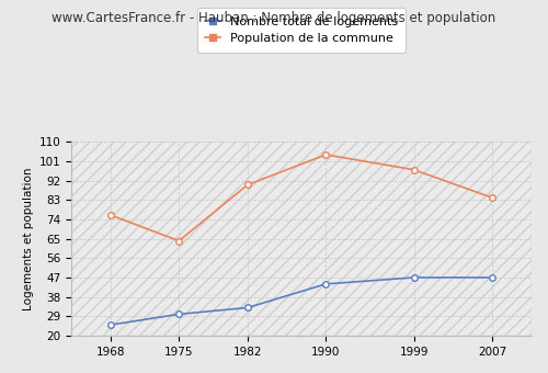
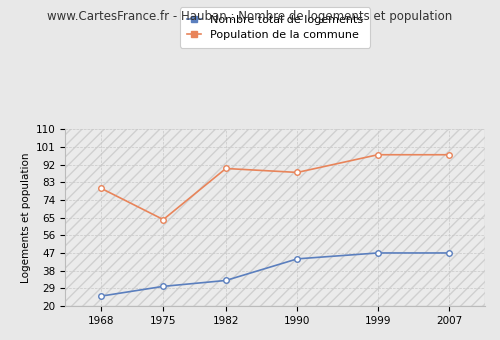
Population de la commune/1968: 76 -> 80
Population de la commune/1990: 104 -> 88
Population de la commune/2007: 84 -> 97
